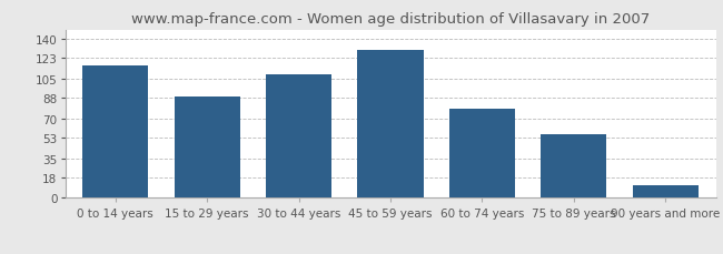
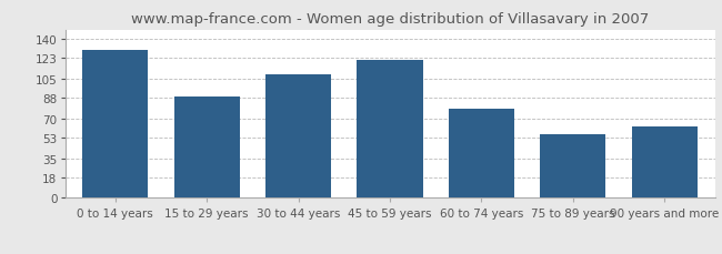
0 to 14 years: 116 -> 130
45 to 59 years: 130 -> 121
90 years and more: 11 -> 63
